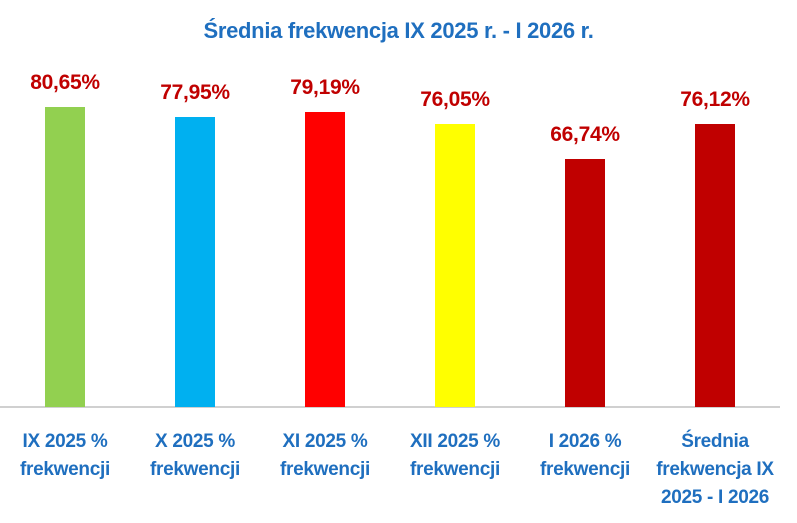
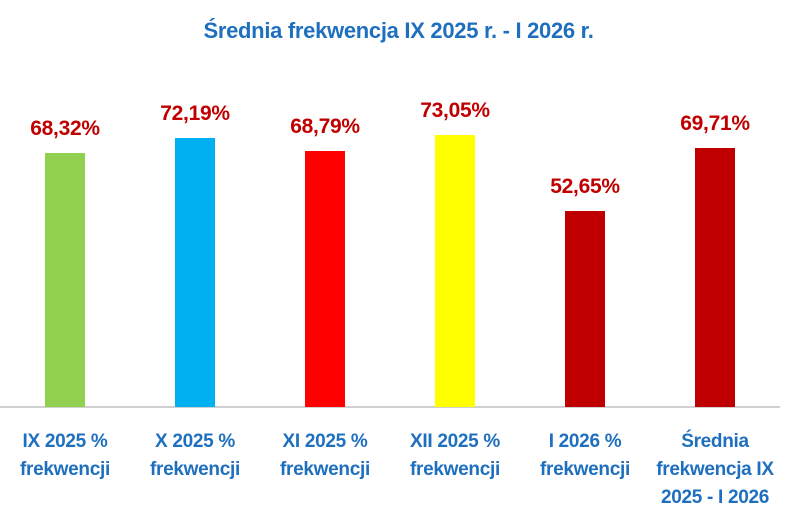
IX 2025 % frekwencji: 80,65% -> 68,32%
X 2025 % frekwencji: 77,95% -> 72,19%
XI 2025 % frekwencji: 79,19% -> 68,79%
XII 2025 % frekwencji: 76,05% -> 73,05%
I 2026 % frekwencji: 66,74% -> 52,65%
Średnia frekwencja IX 2025 - I 2026: 76,12% -> 69,71%
